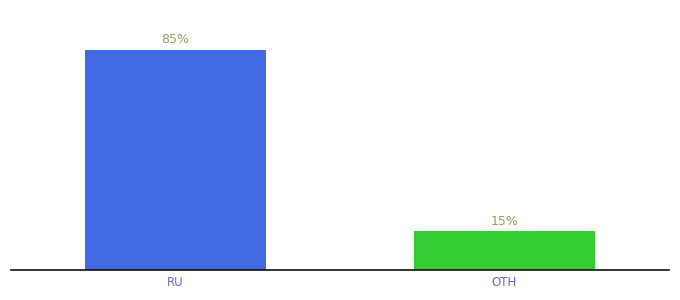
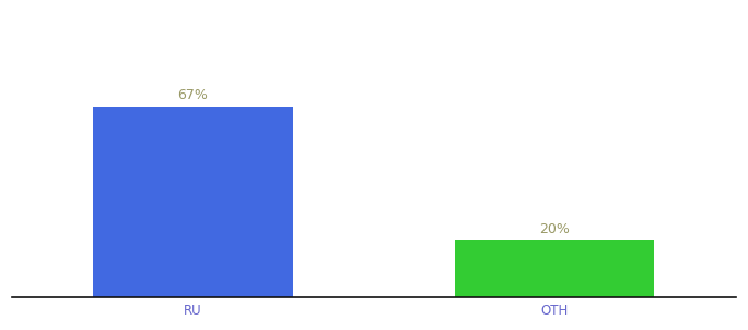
RU: 85% -> 67%
OTH: 15% -> 20%
